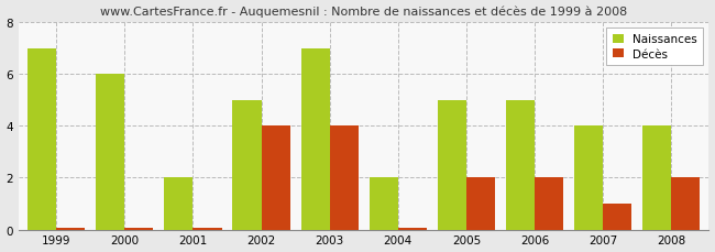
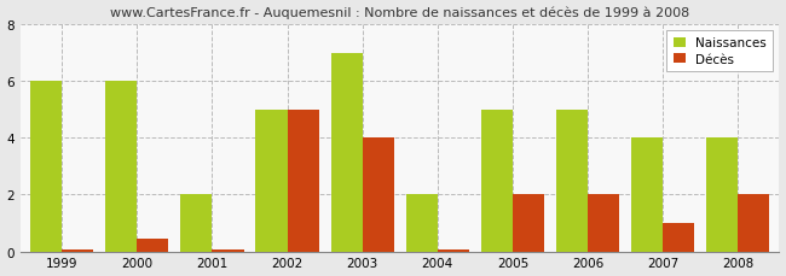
Naissances/1999: 7 -> 6
Décès/2000: 0.08 -> 0.45
Décès/2002: 4.00 -> 5.00
